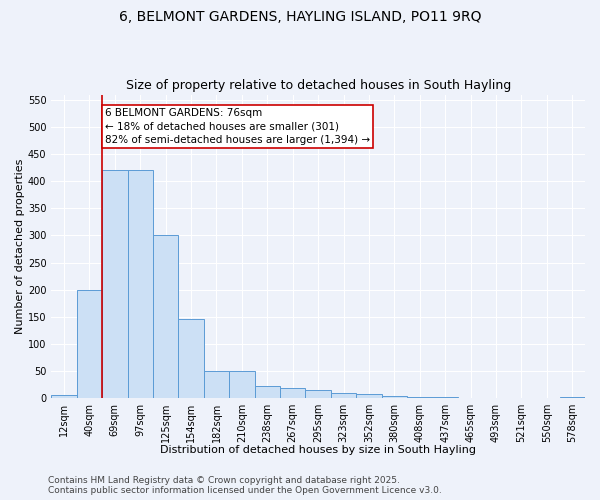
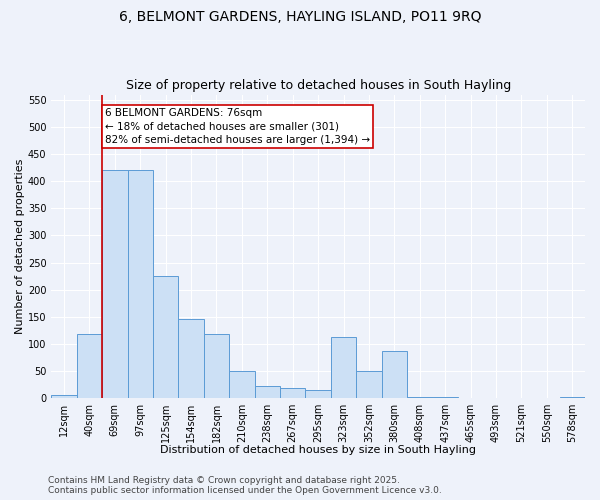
40sqm: 200 -> 118
125sqm: 300 -> 226
182sqm: 50 -> 118
323sqm: 10 -> 112
352sqm: 7 -> 50
380sqm: 3 -> 86
